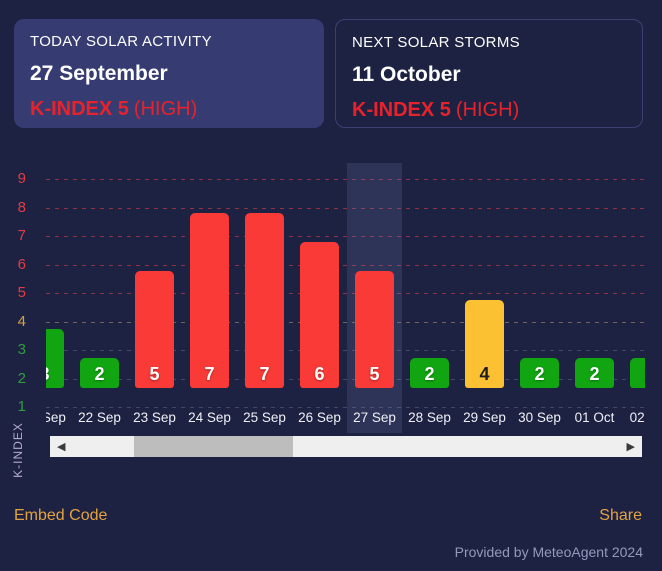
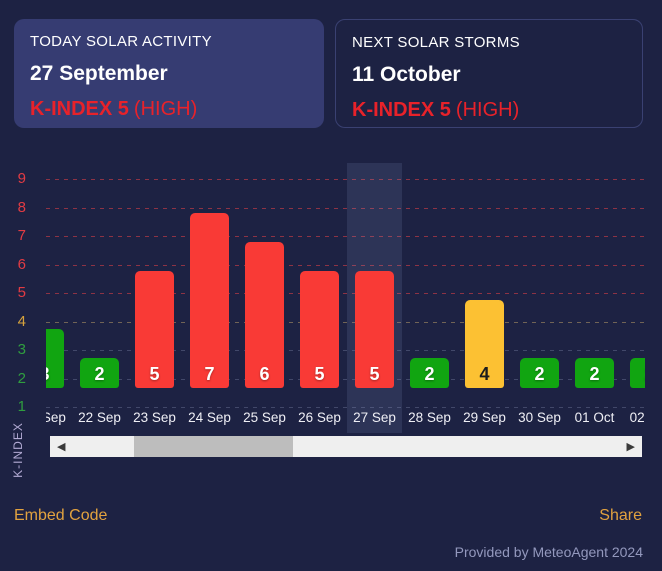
25 Sep: 7 -> 6
26 Sep: 6 -> 5
